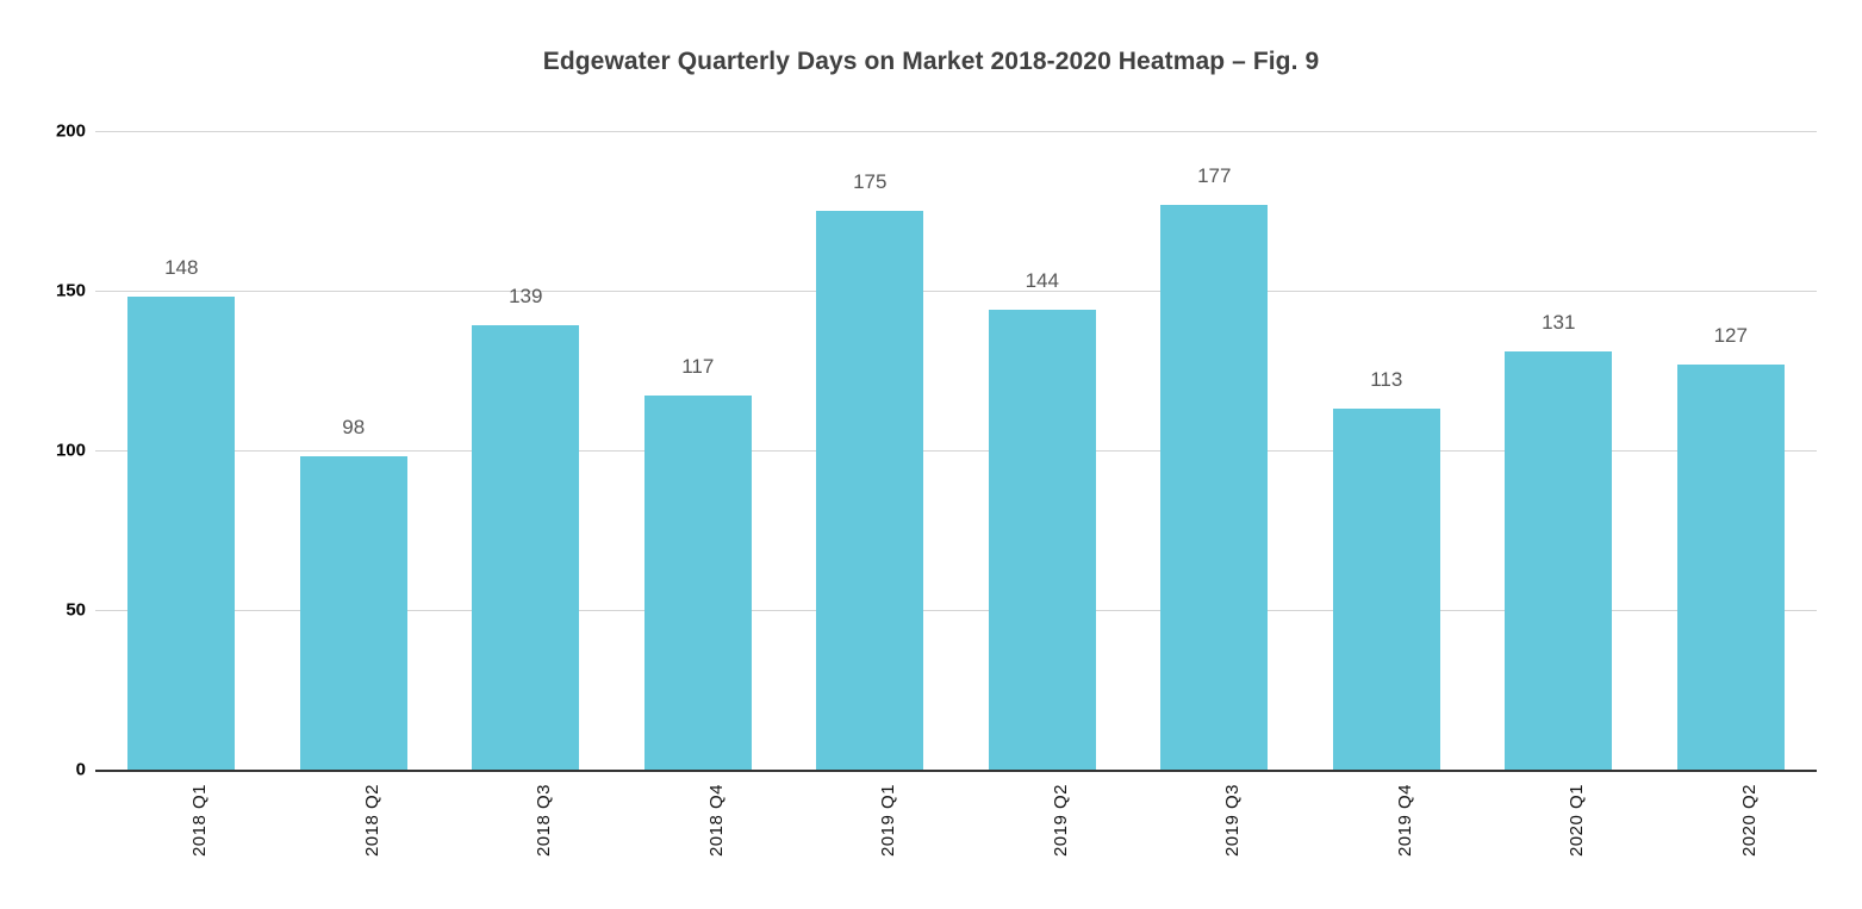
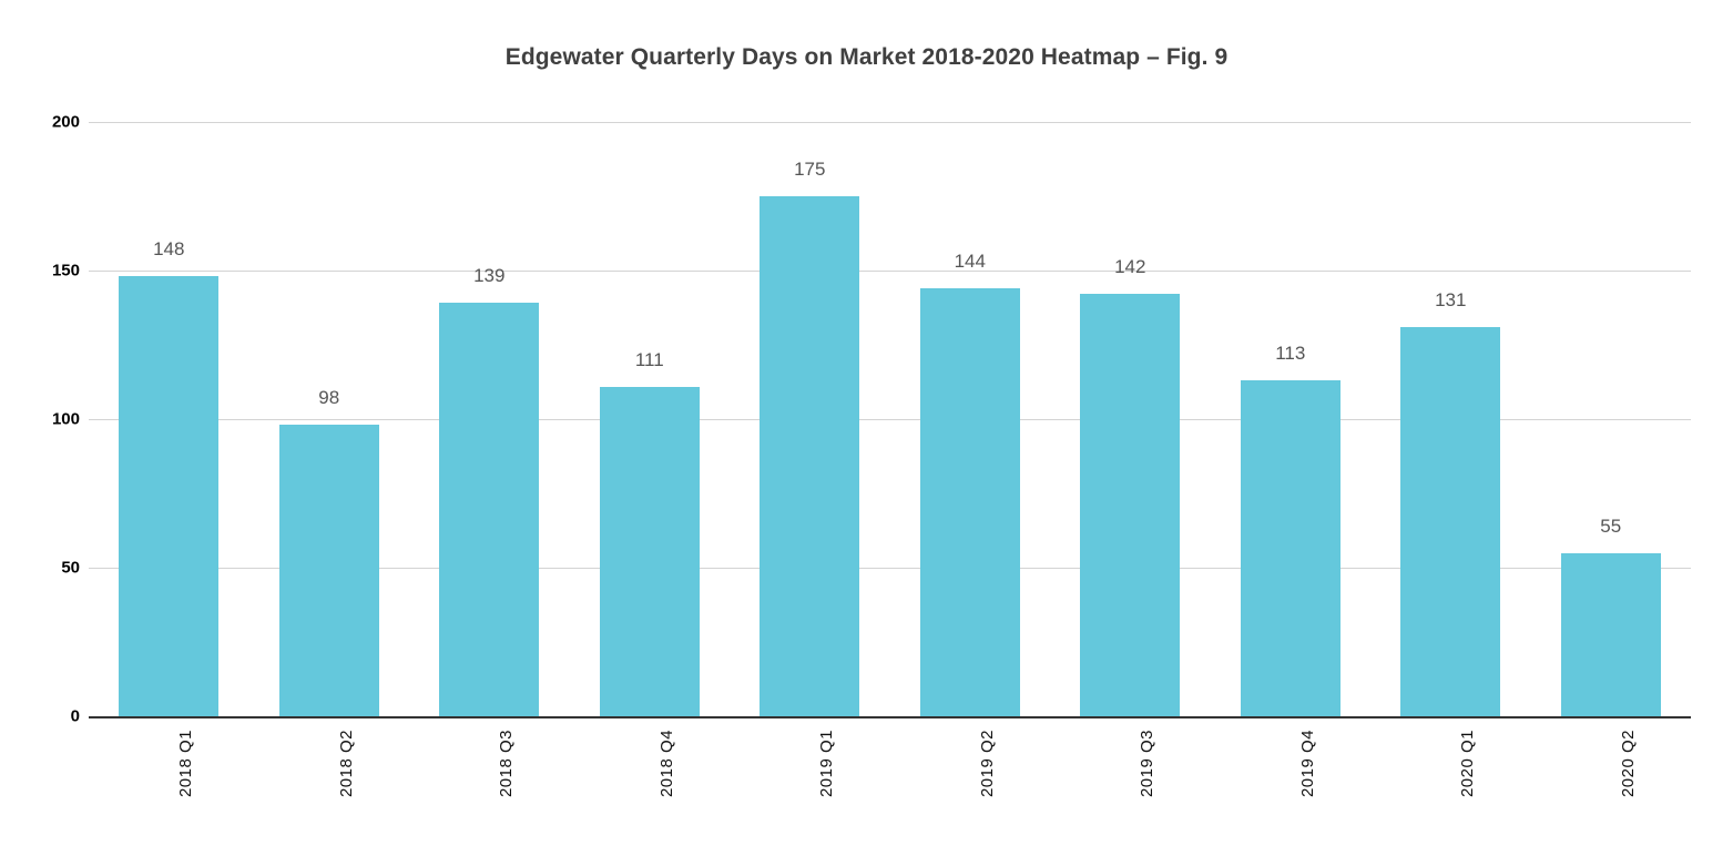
2018 Q4: 117 -> 111
2019 Q3: 177 -> 142
2020 Q2: 127 -> 55
